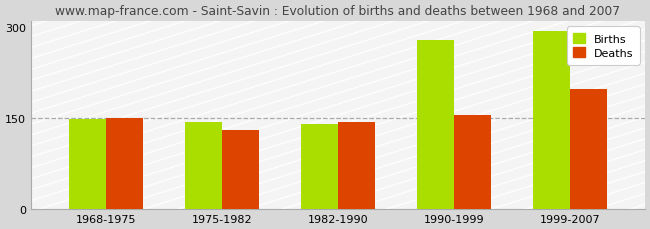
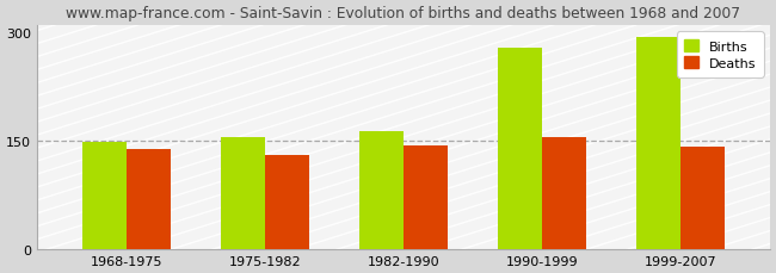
Deaths/1968-1975: 150 -> 138
Births/1975-1982: 144 -> 155
Births/1982-1990: 140 -> 163
Deaths/1999-2007: 198 -> 142
